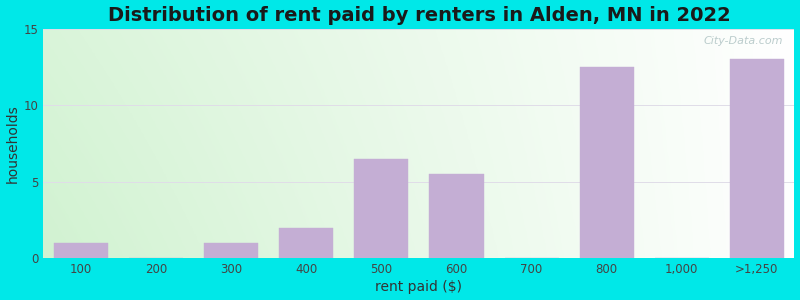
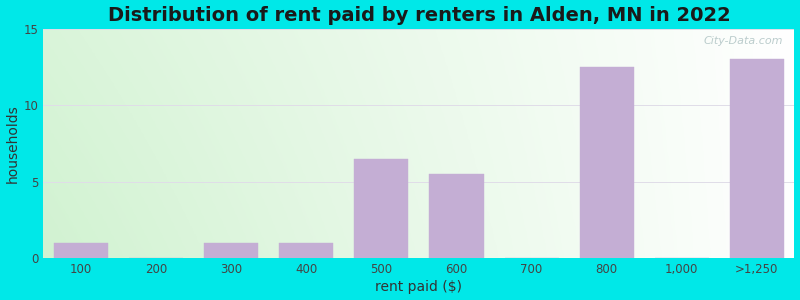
400: 2.0 -> 1.0
